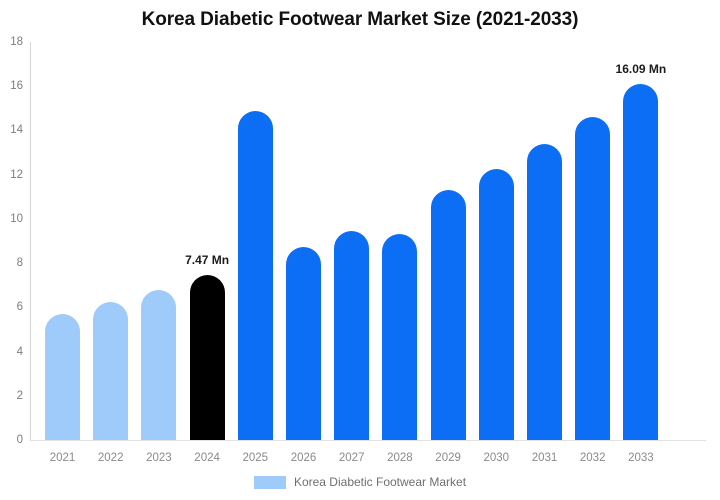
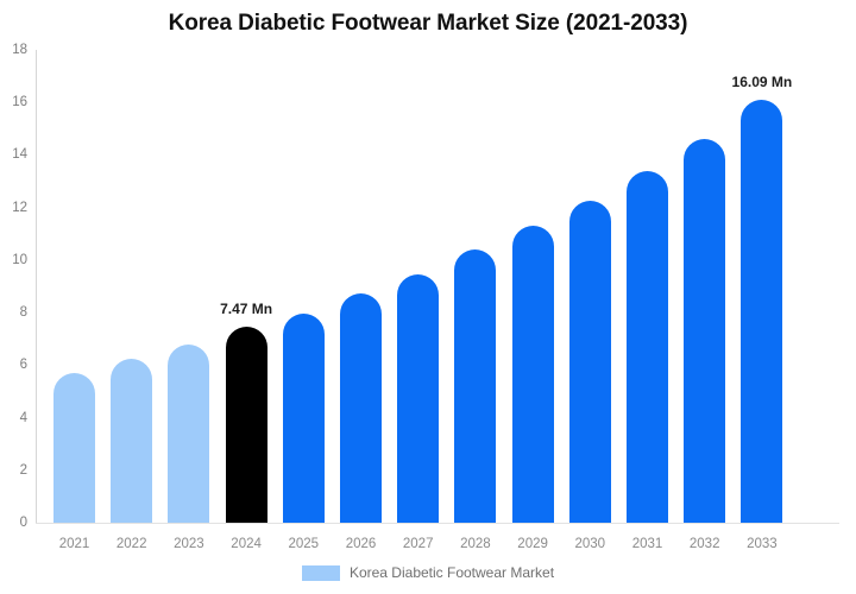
2025: 14.9 -> 8.0
2028: 9.3 -> 10.4
